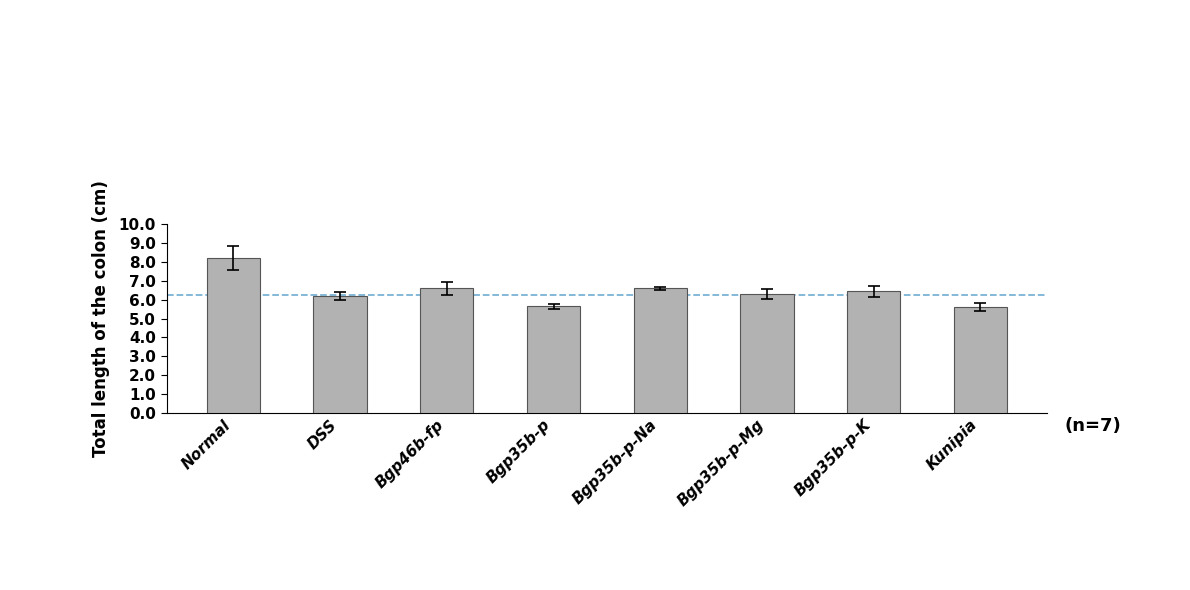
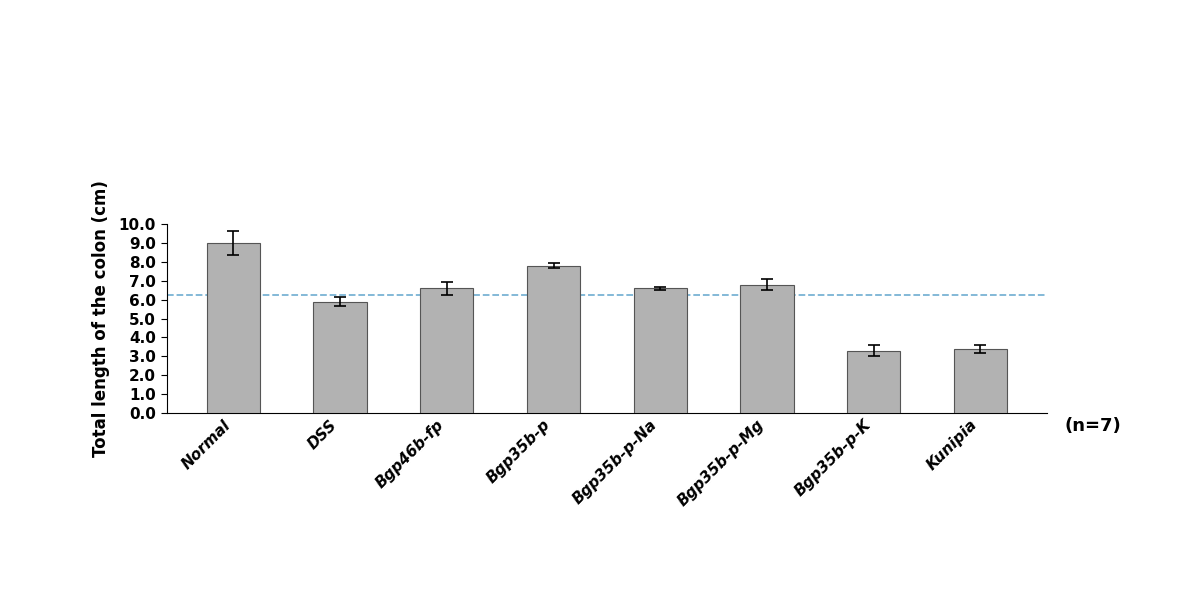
Normal: 8.2 -> 9.0
DSS: 6.2 -> 5.9
Bgp35b-p: 5.7 -> 7.8
Bgp35b-p-Mg: 6.3 -> 6.8
Bgp35b-p-K: 6.5 -> 3.3
Kunipia: 5.6 -> 3.4
